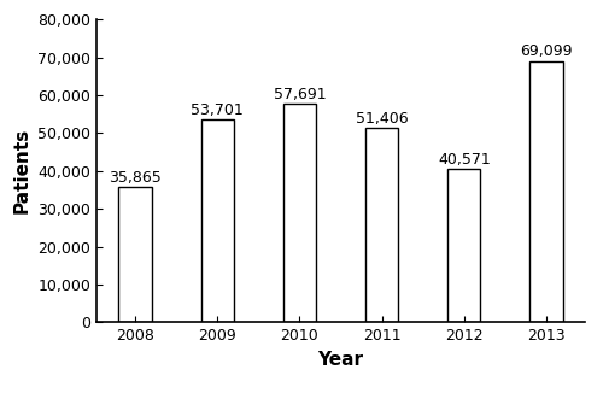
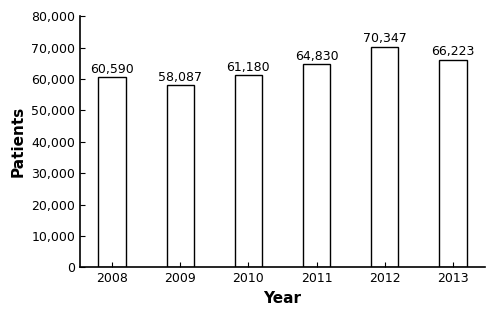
2008: 35,865 -> 60,590
2009: 53,701 -> 58,087
2010: 57,691 -> 61,180
2011: 51,406 -> 64,830
2012: 40,571 -> 70,347
2013: 69,099 -> 66,223
